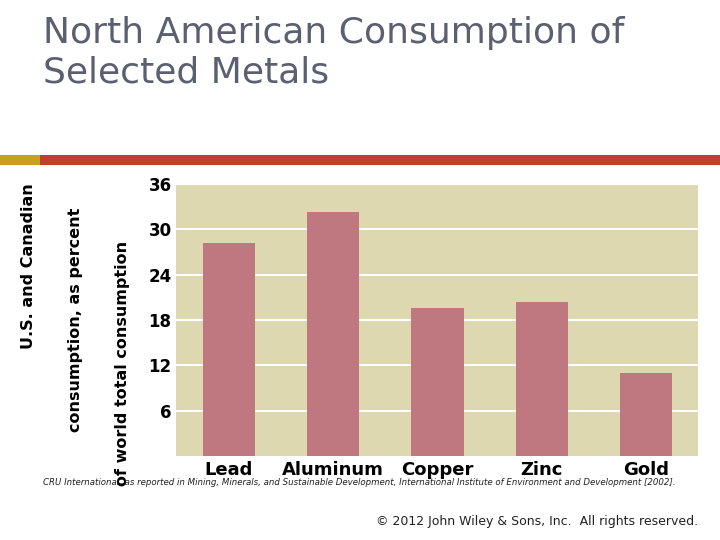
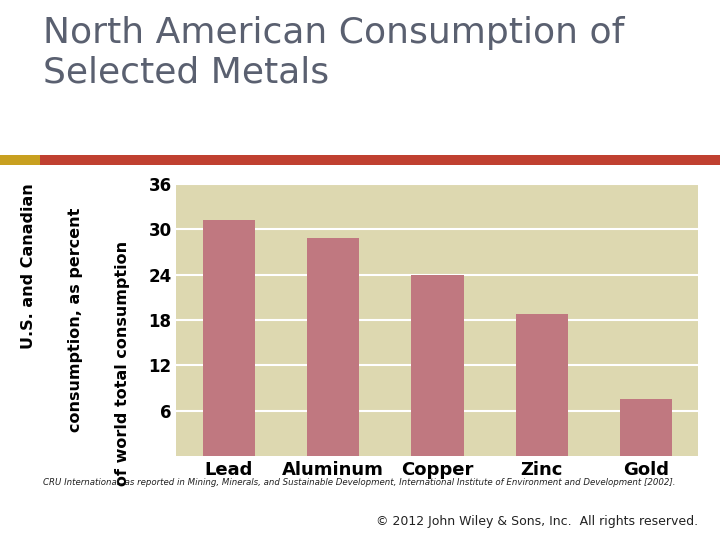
Lead: 28.2 -> 31.2
Aluminum: 32.2 -> 28.8
Copper: 19.6 -> 24.0
Zinc: 20.4 -> 18.8
Gold: 11.0 -> 7.5
